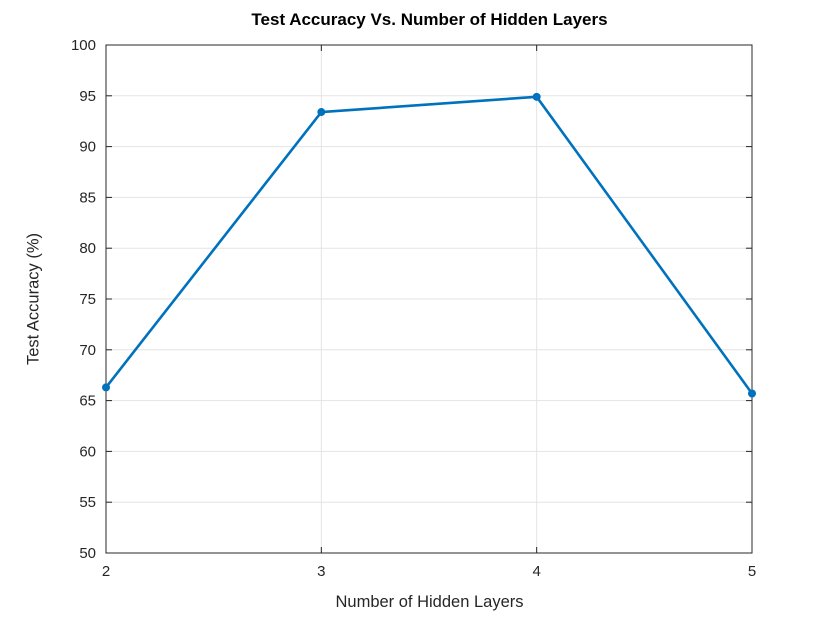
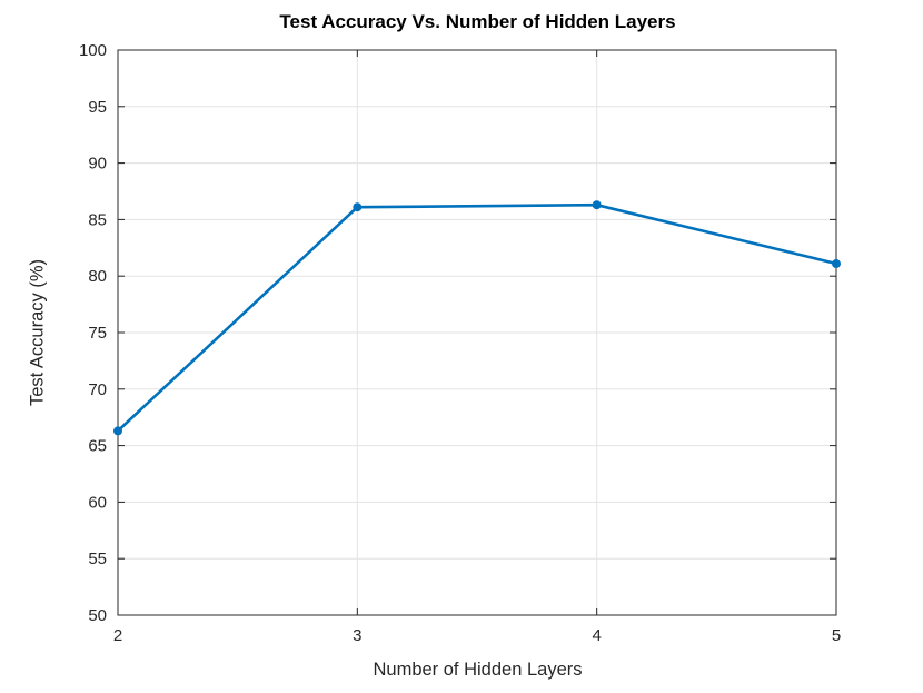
3: 93.4 -> 86.1
4: 94.9 -> 86.3
5: 65.7 -> 81.1
